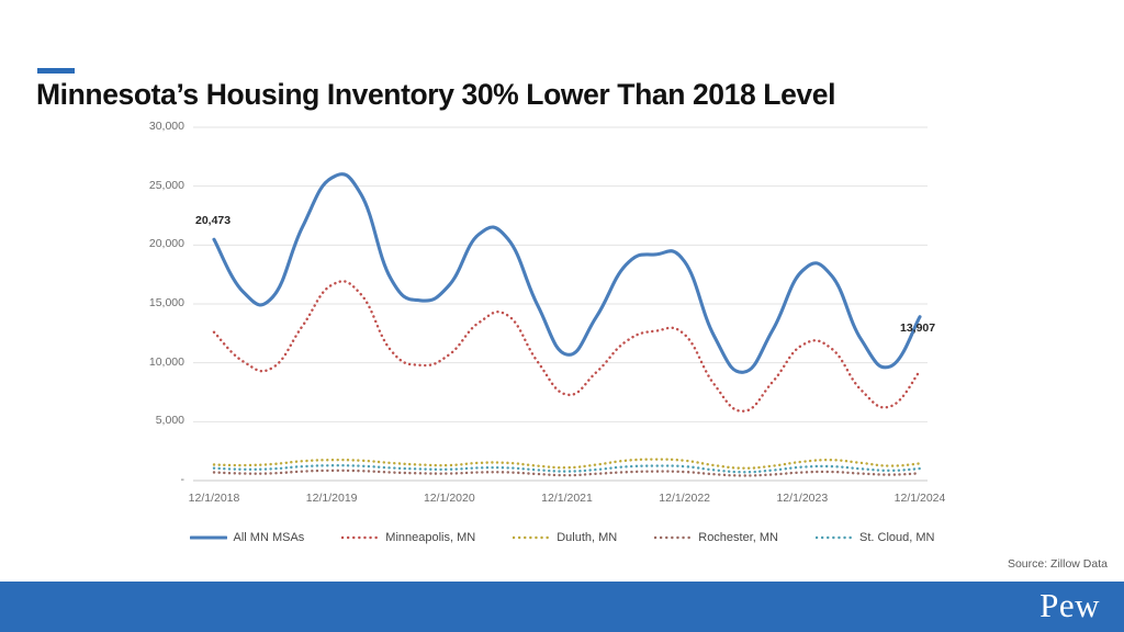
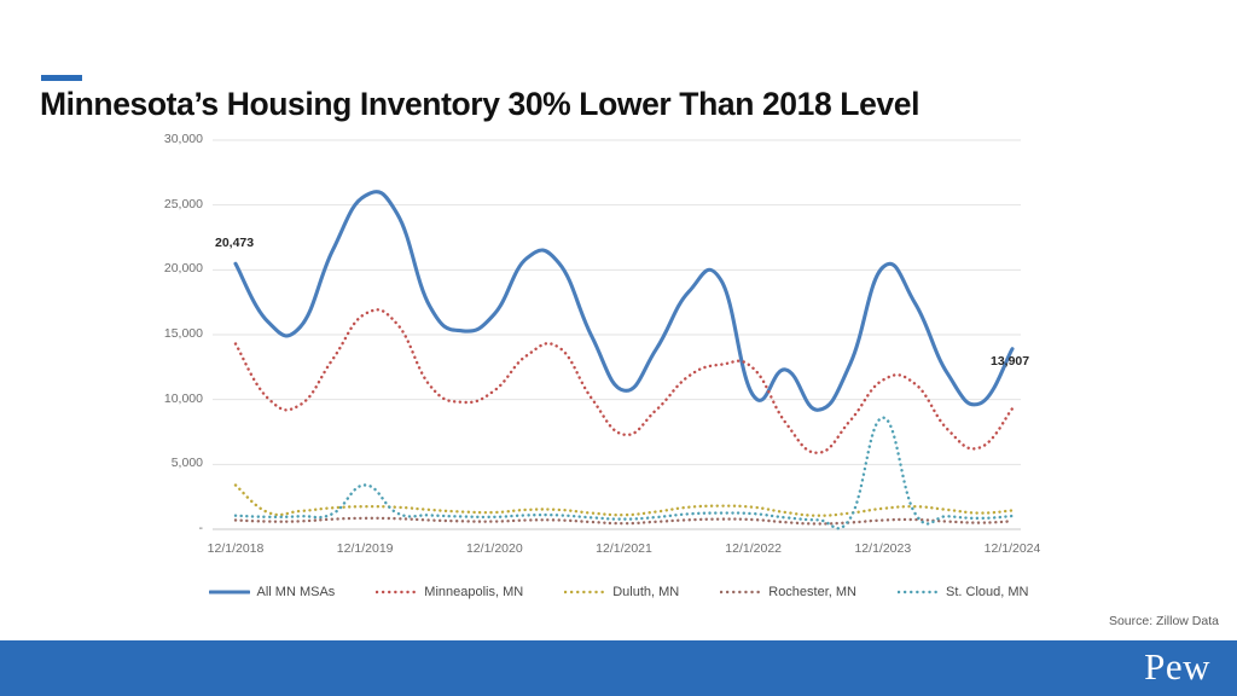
Minneapolis, MN/12/1/2018: 12600 -> 14300
Duluth, MN/12/1/2018: 1400 -> 3400
St. Cloud, MN/12/1/2019: 1300 -> 3400
All MN MSAs/12/1/2022: 18600 -> 10300
All MN MSAs/12/1/2023: 17800 -> 20200
St. Cloud, MN/12/1/2023: 1200 -> 8600
